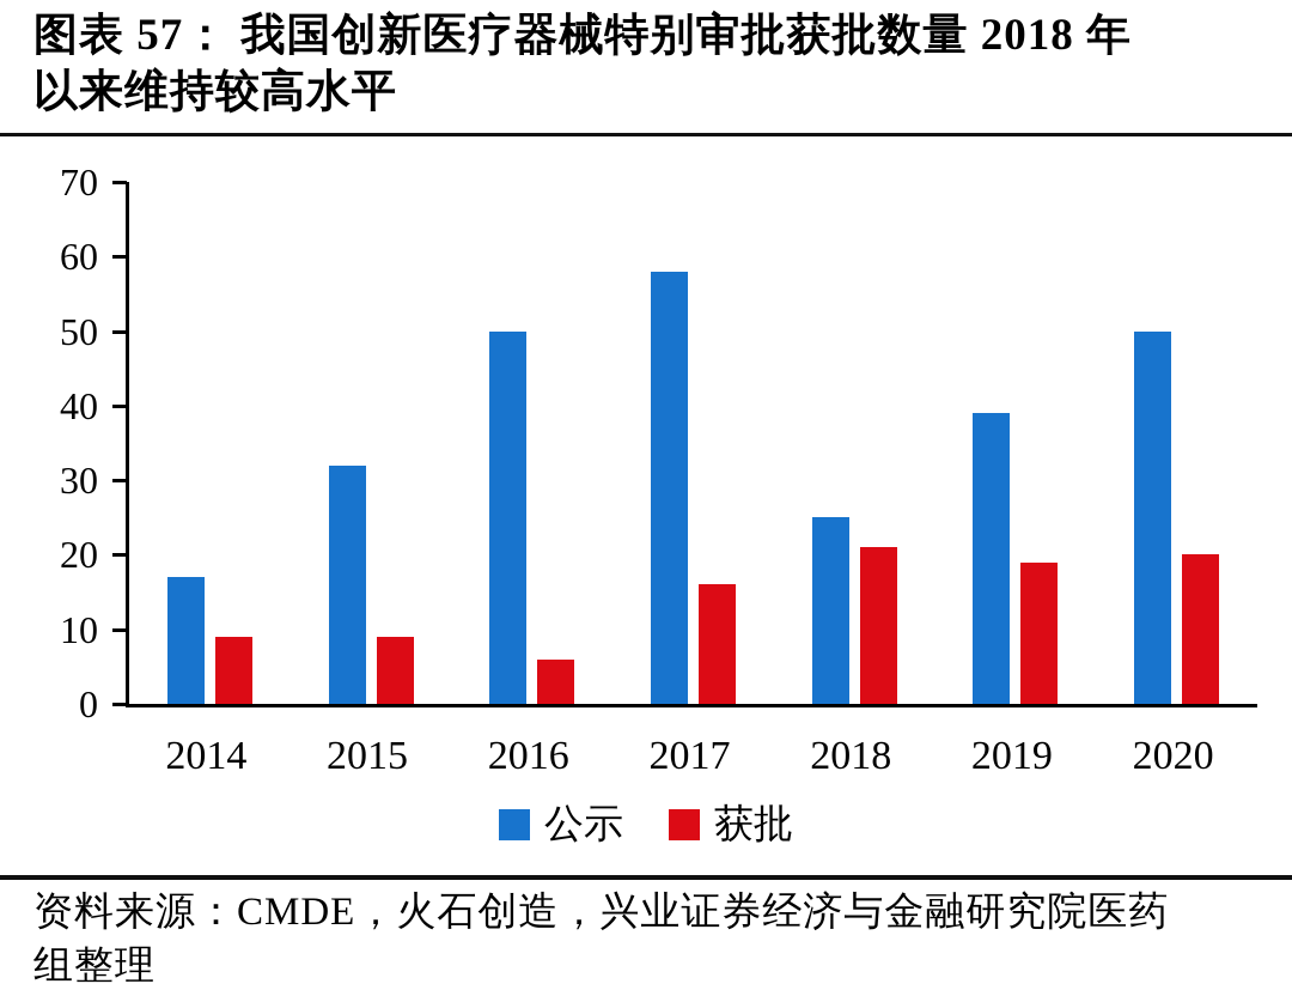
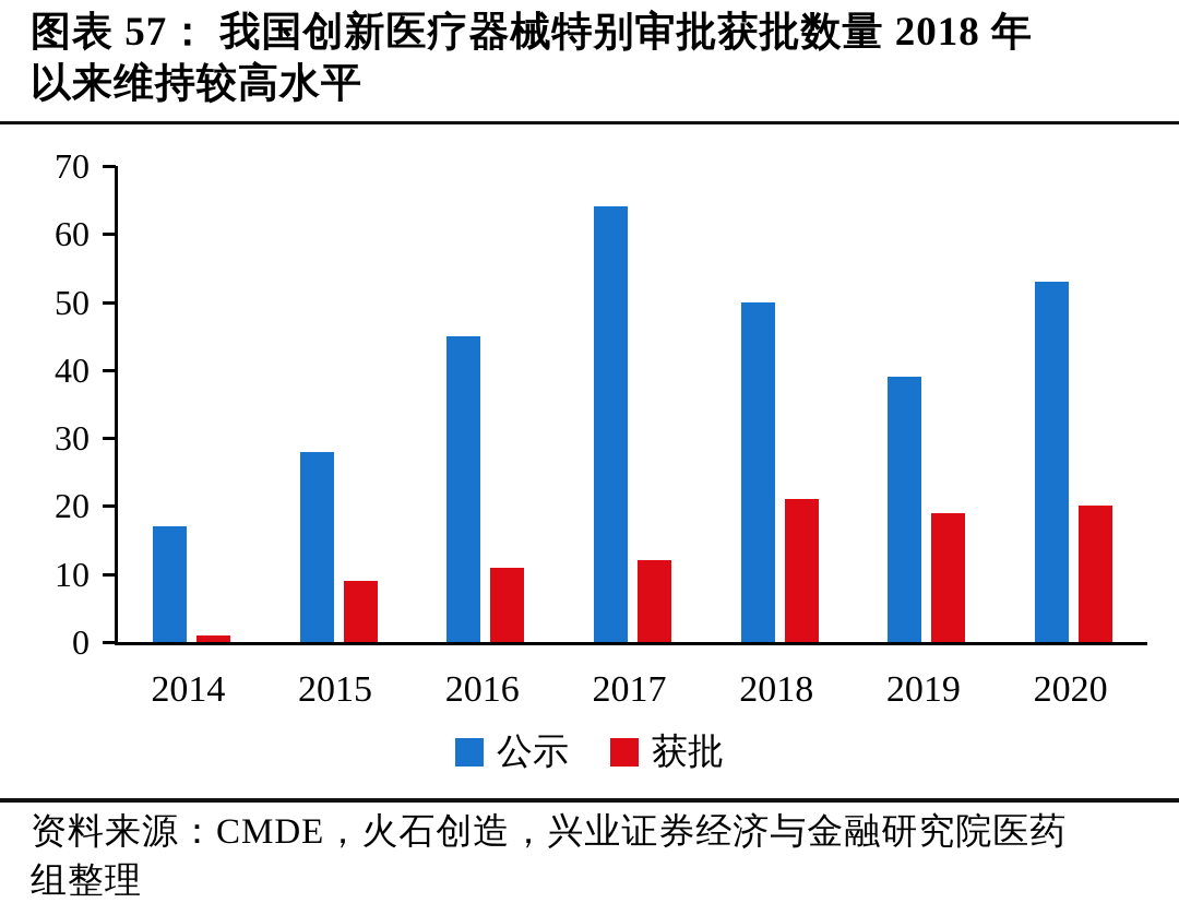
获批/2014: 9 -> 1
公示/2015: 32 -> 28
公示/2016: 50 -> 45
获批/2016: 6 -> 11
公示/2017: 58 -> 64
获批/2017: 16 -> 12
公示/2018: 25 -> 50
公示/2020: 50 -> 53
